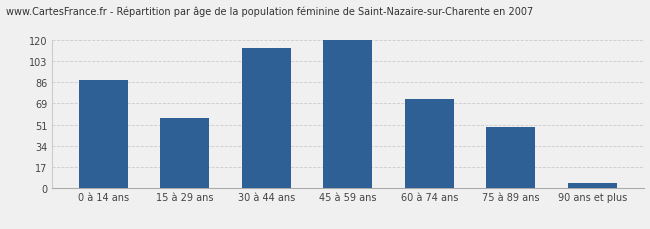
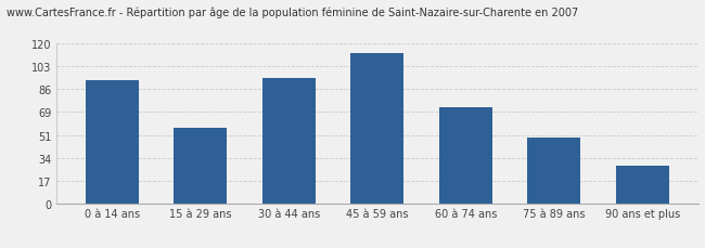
0 à 14 ans: 88 -> 93
30 à 44 ans: 114 -> 94
45 à 59 ans: 120 -> 113
90 ans et plus: 4 -> 28
